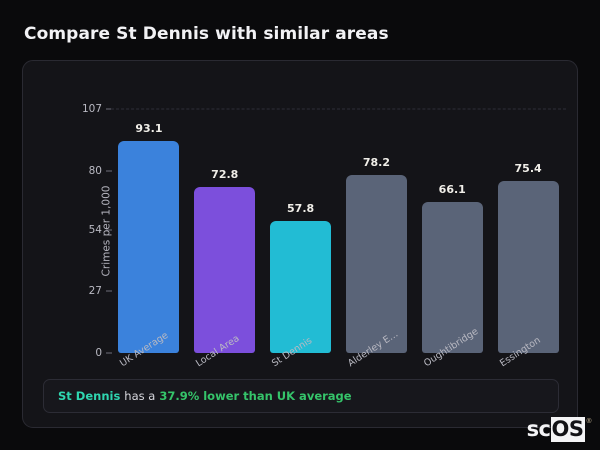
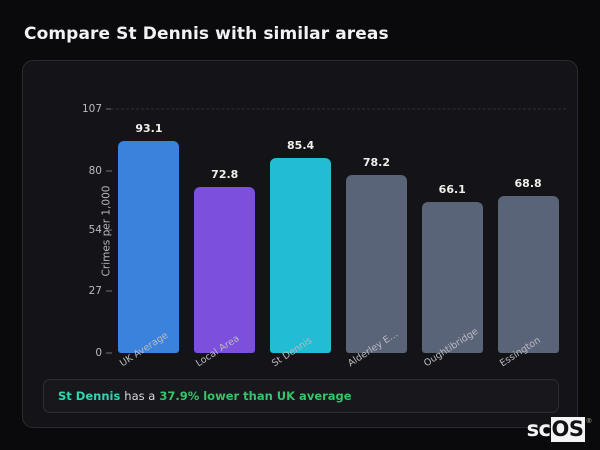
St Dennis: 57.8 -> 85.4
Essington: 75.4 -> 68.8
